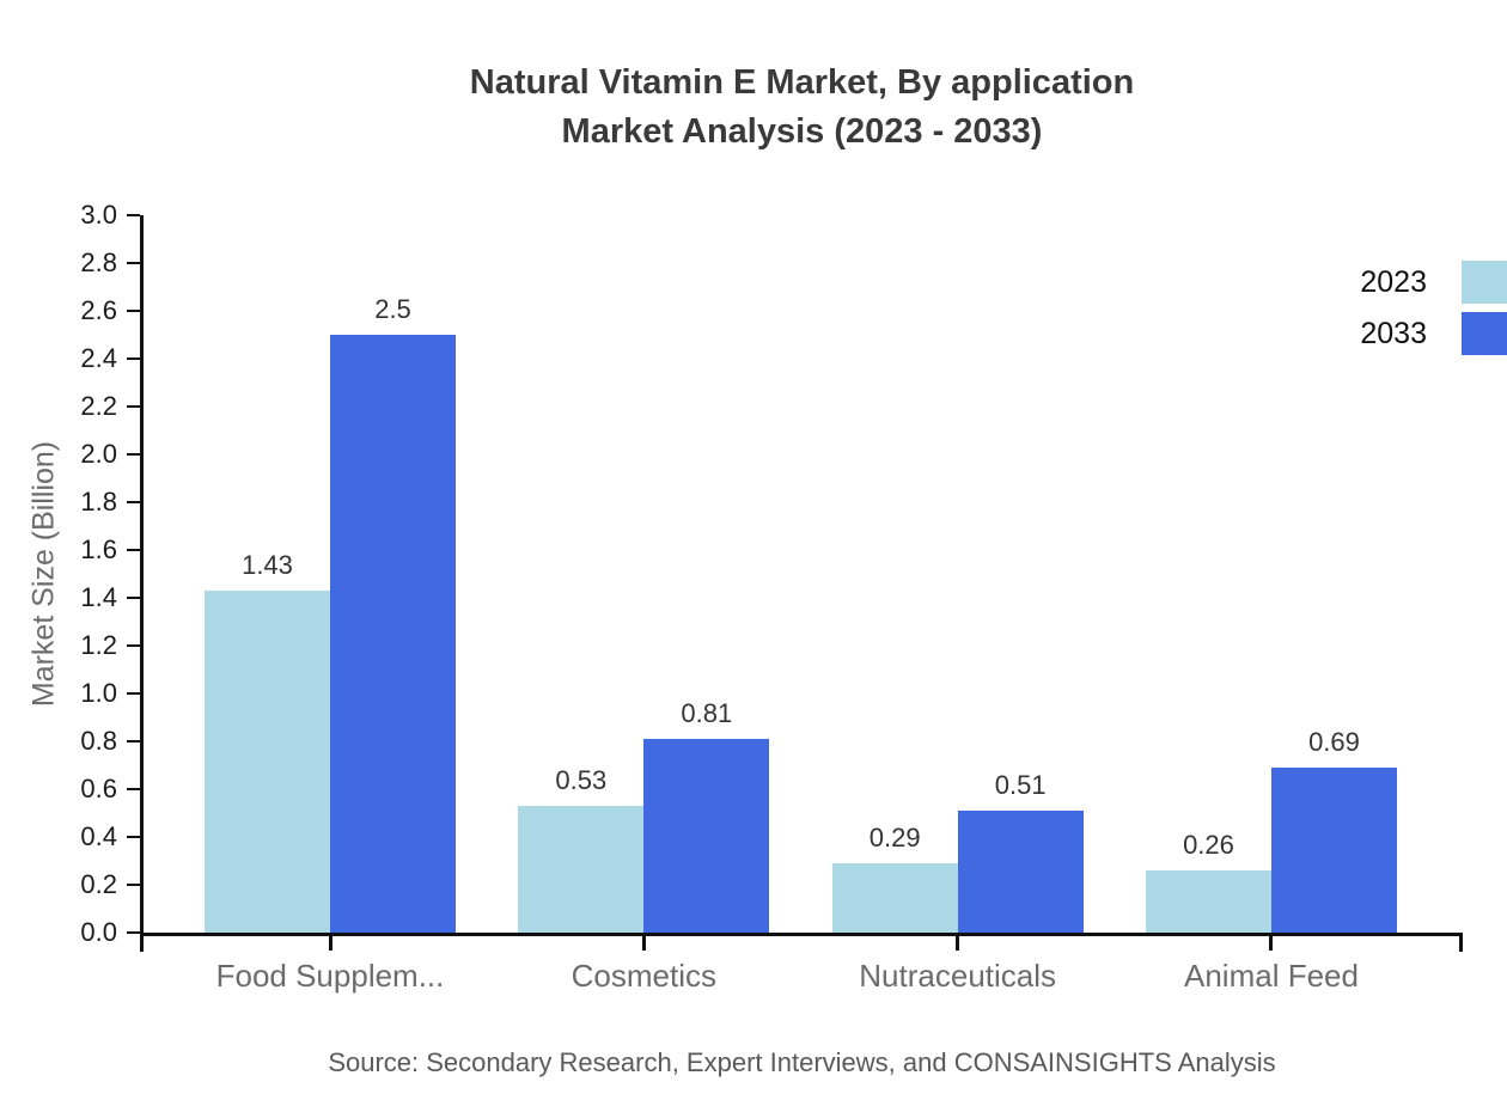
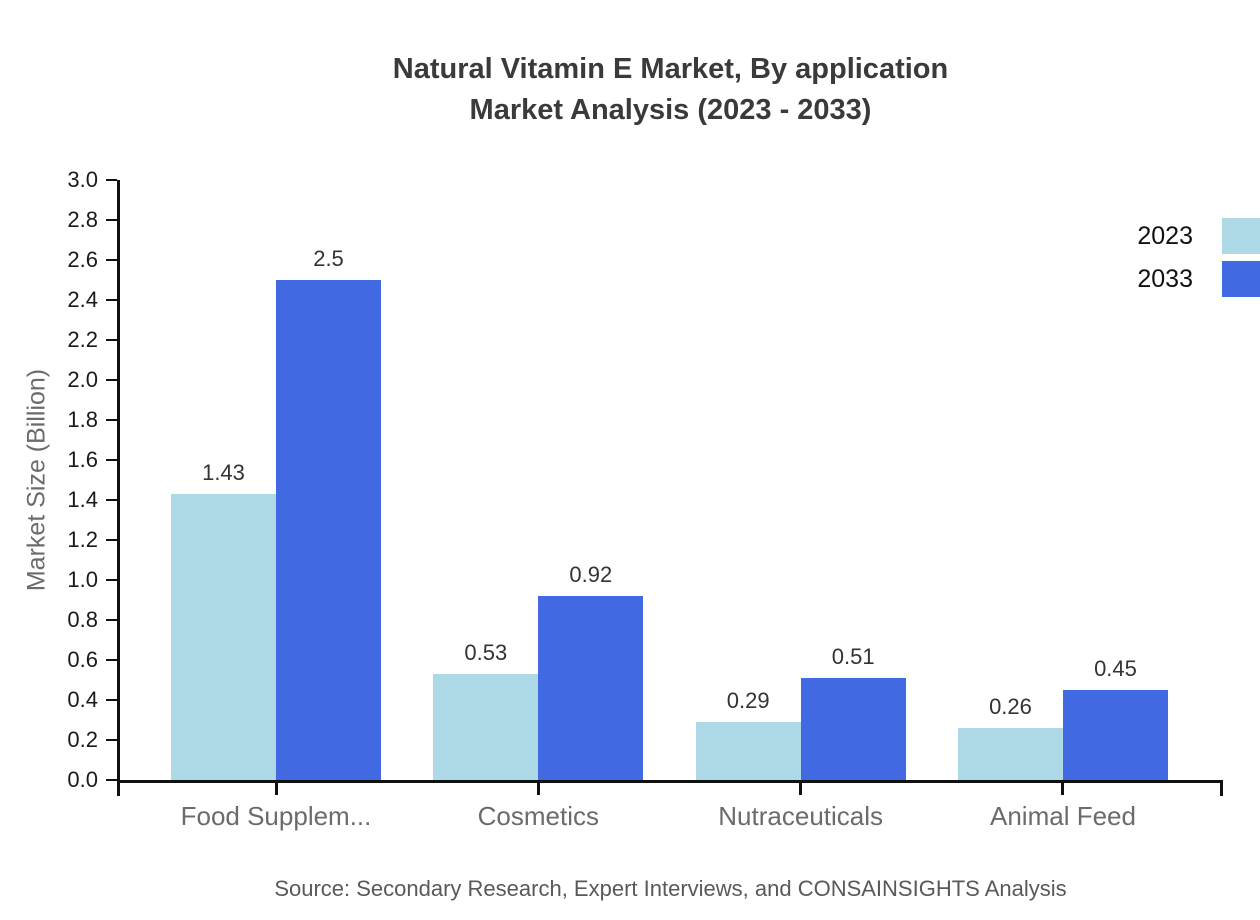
2033/Cosmetics: 0.81 -> 0.92
2033/Animal Feed: 0.69 -> 0.45
